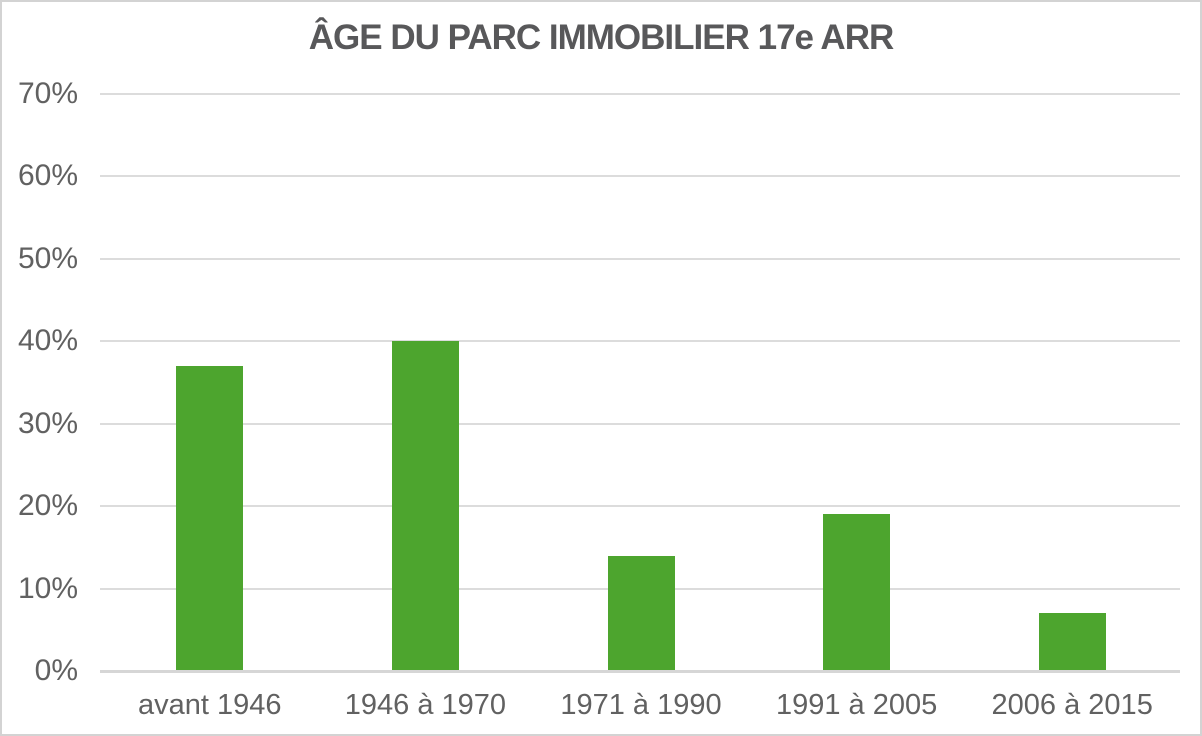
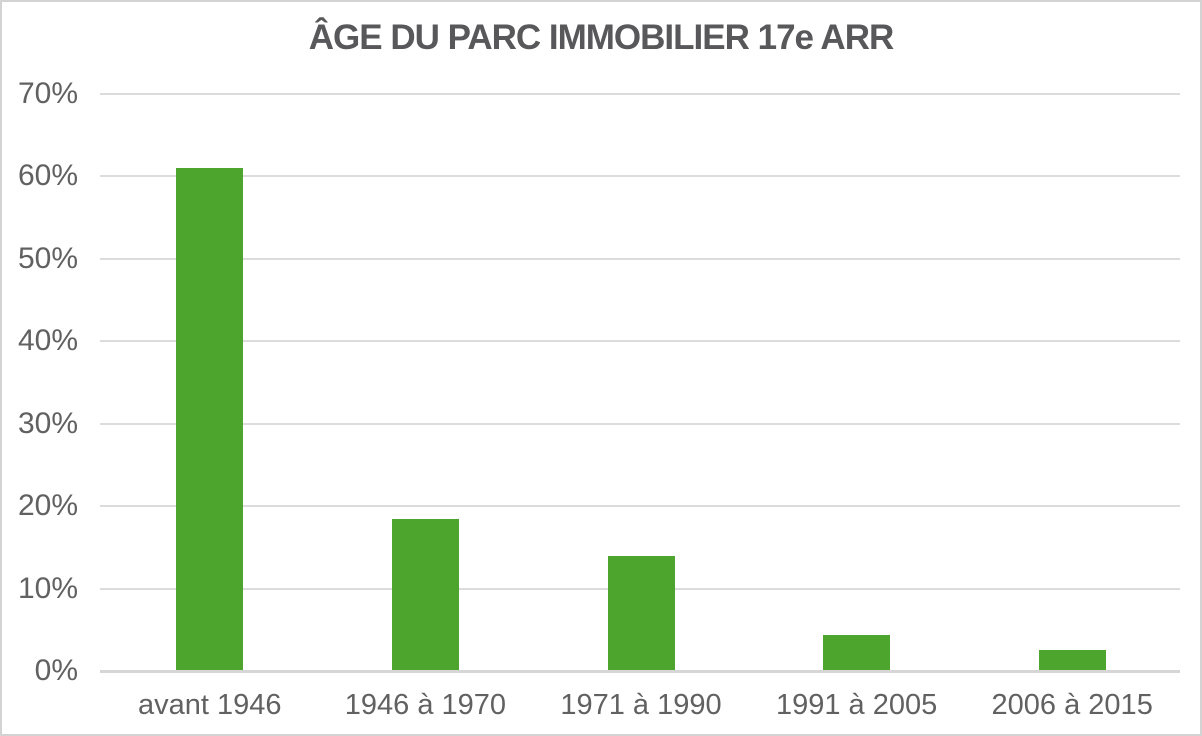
avant 1946: 37% -> 61%
1946 à 1970: 40% -> 18%
1991 à 2005: 19% -> 4%
2006 à 2015: 7% -> 2%
